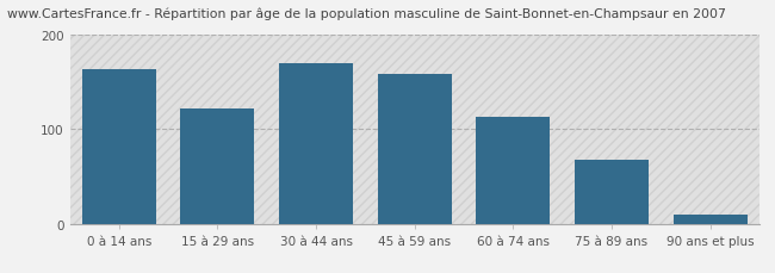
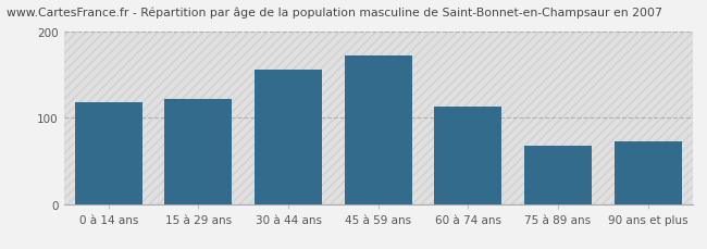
0 à 14 ans: 163 -> 118
30 à 44 ans: 170 -> 156
45 à 59 ans: 158 -> 172
90 ans et plus: 10 -> 72
